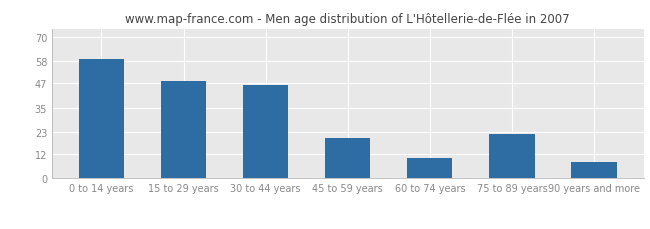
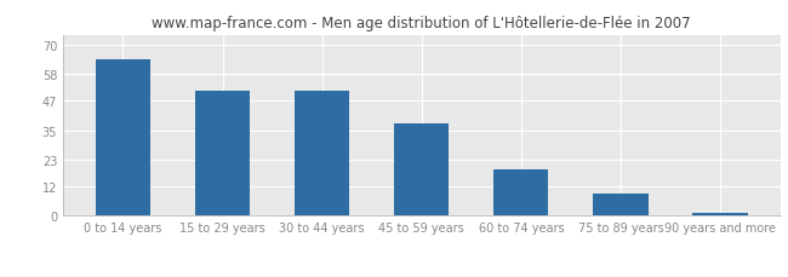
0 to 14 years: 59 -> 64
15 to 29 years: 48 -> 51
30 to 44 years: 46 -> 51
45 to 59 years: 20 -> 38
60 to 74 years: 10 -> 19
75 to 89 years: 22 -> 9
90 years and more: 8 -> 1
